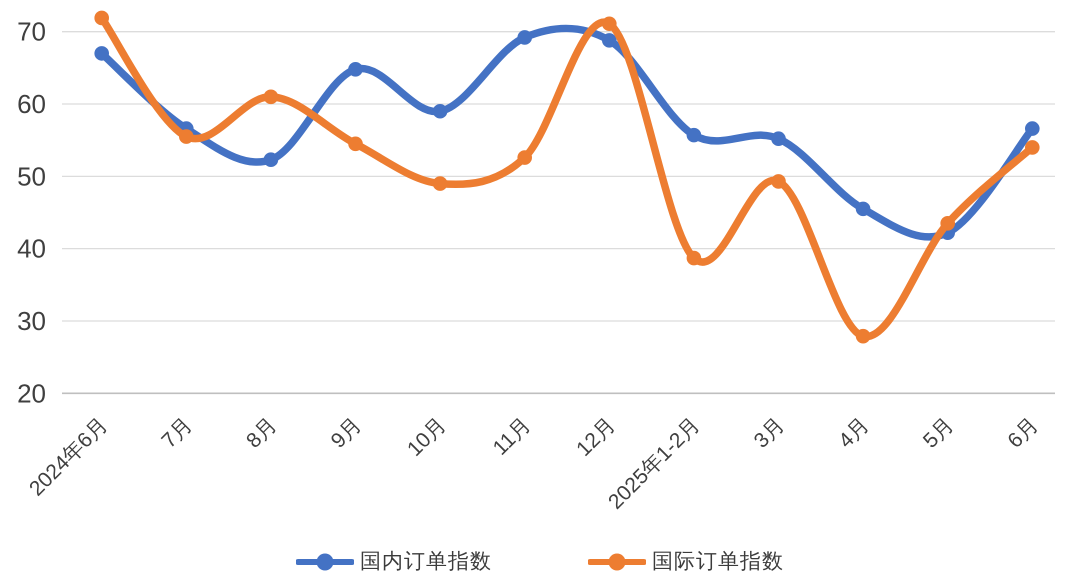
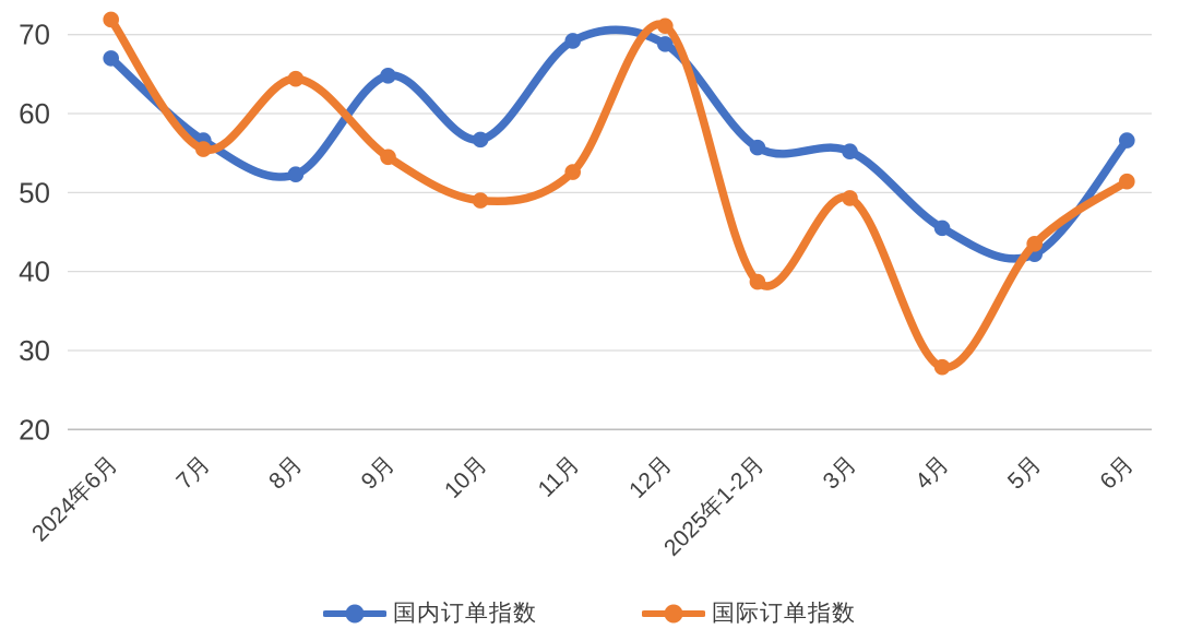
国际订单指数/8月: 61 -> 64
国内订单指数/10月: 59 -> 57
国际订单指数/6月: 54 -> 51
